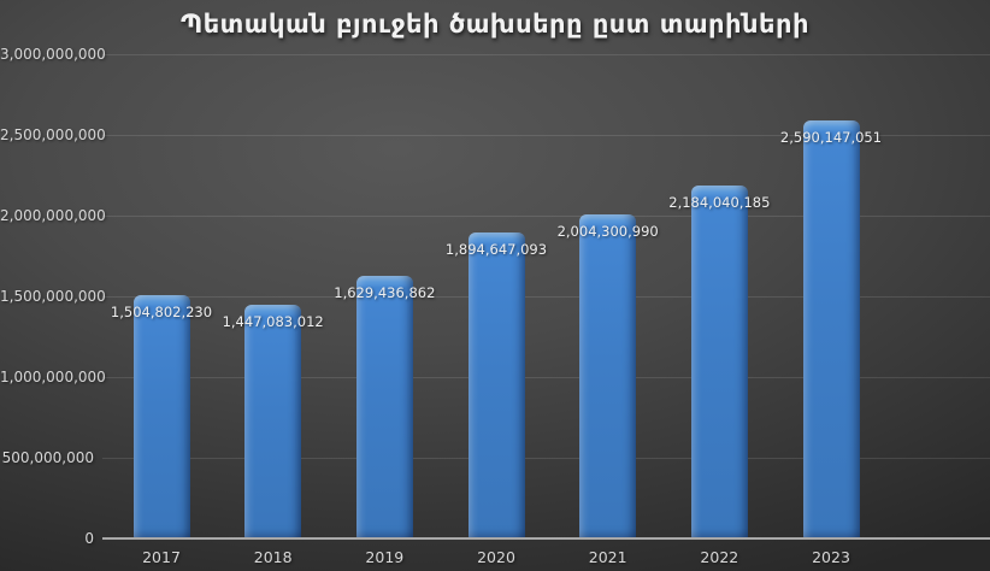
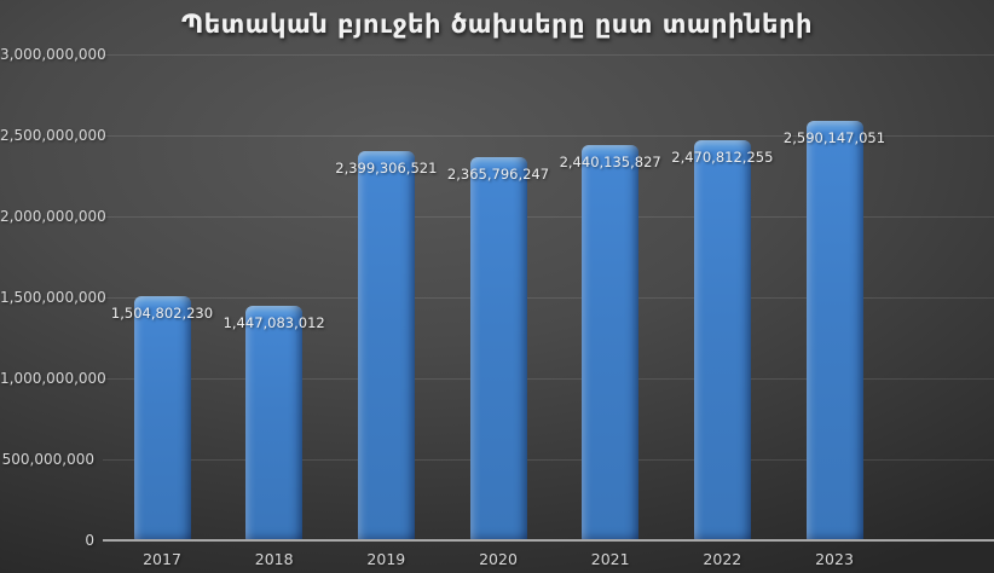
2019: 1,629,436,862 -> 2,399,306,521
2020: 1,894,647,093 -> 2,365,796,247
2021: 2,004,300,990 -> 2,440,135,827
2022: 2,184,040,185 -> 2,470,812,255
